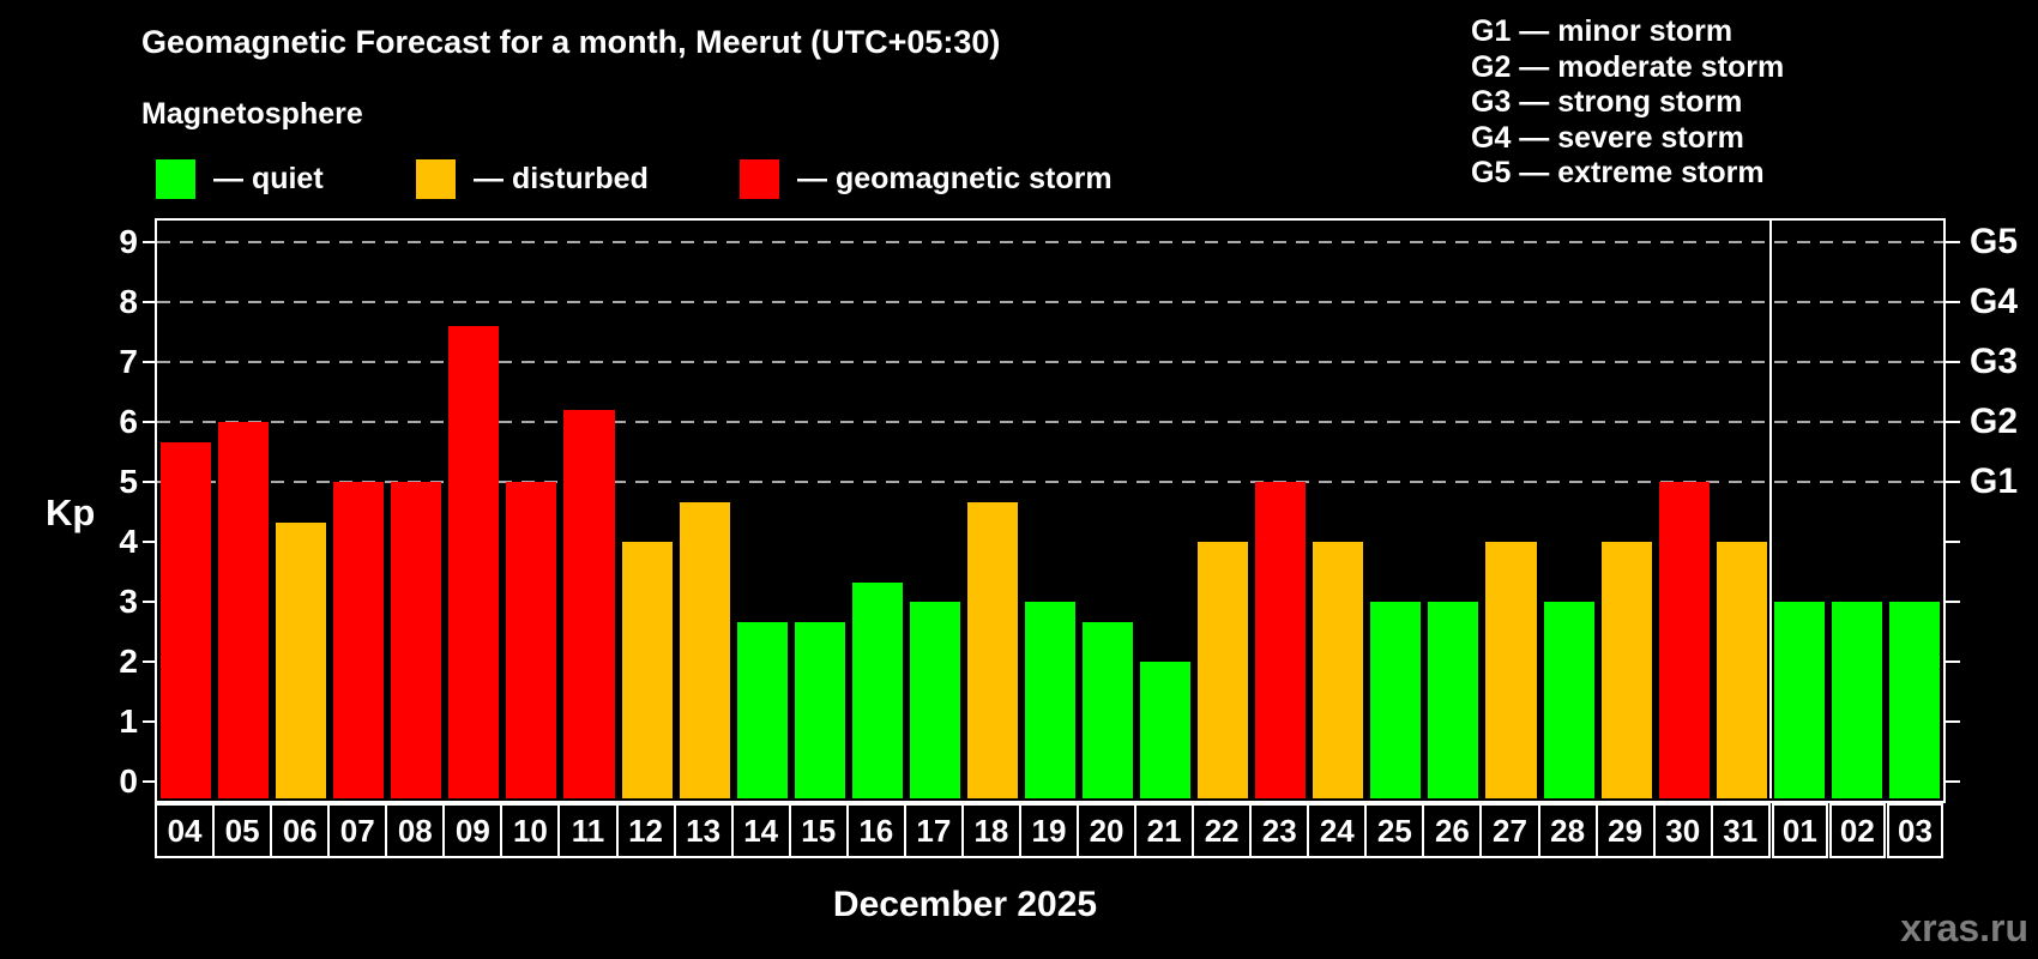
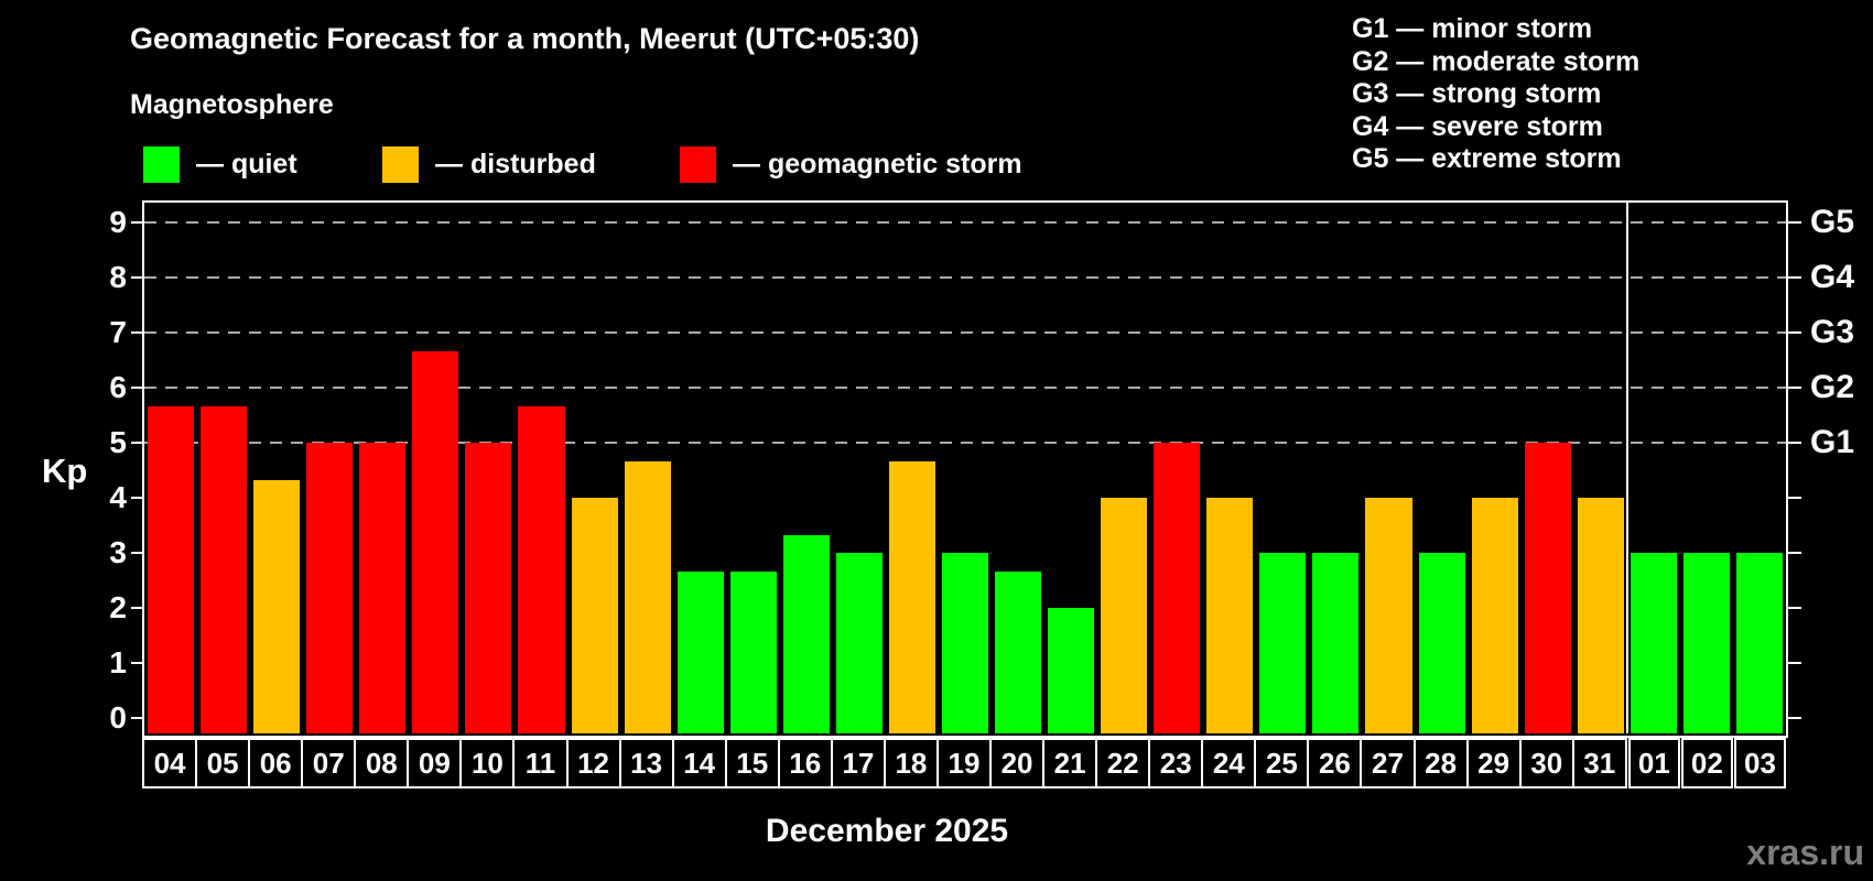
05: 6.0 -> 5.7
09: 7.6 -> 6.7
11: 6.2 -> 5.7
